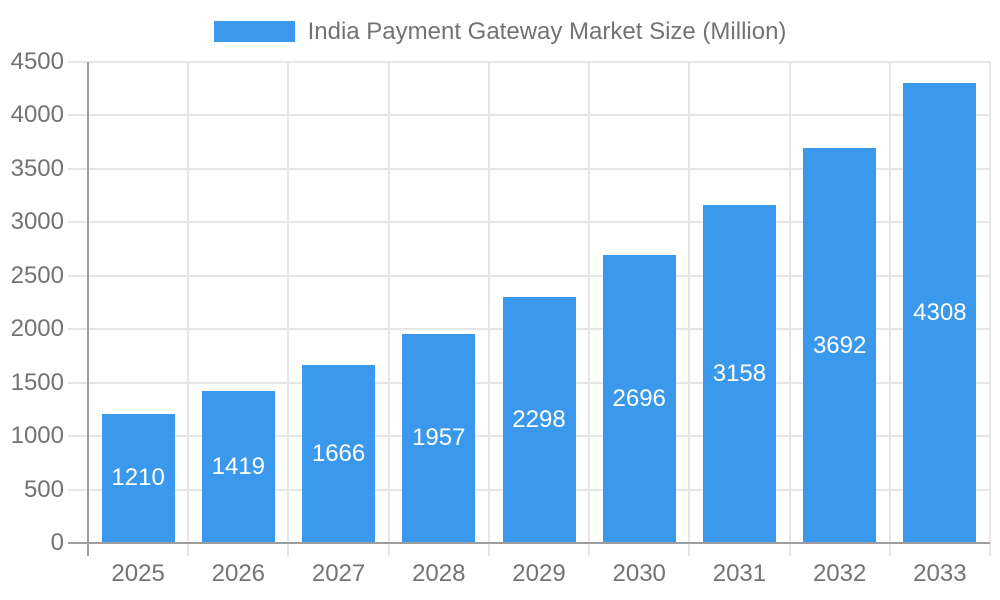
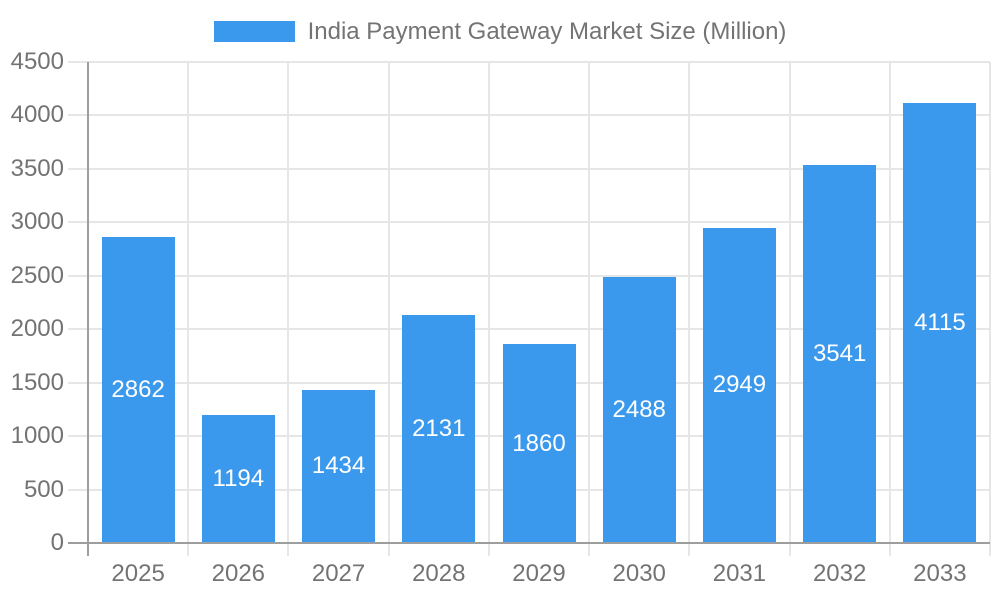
2025: 1210 -> 2862
2026: 1419 -> 1194
2027: 1666 -> 1434
2028: 1957 -> 2131
2029: 2298 -> 1860
2030: 2696 -> 2488
2031: 3158 -> 2949
2032: 3692 -> 3541
2033: 4308 -> 4115
